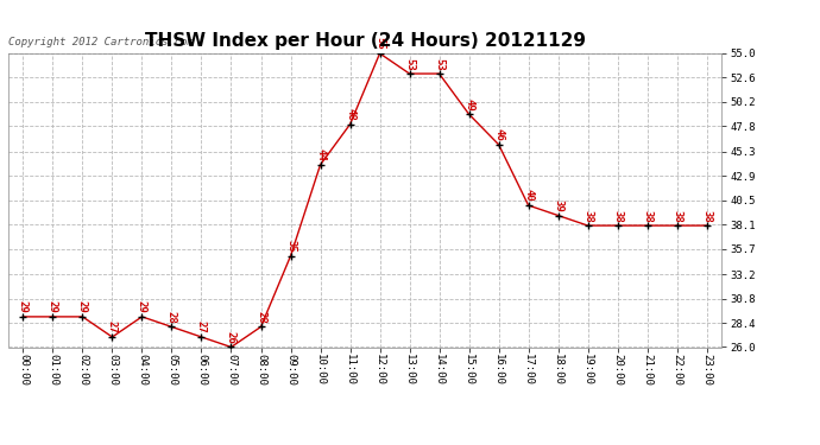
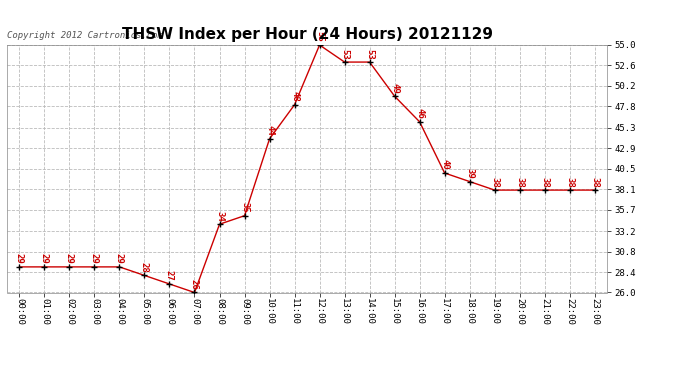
03:00: 27 -> 29
08:00: 28 -> 34
